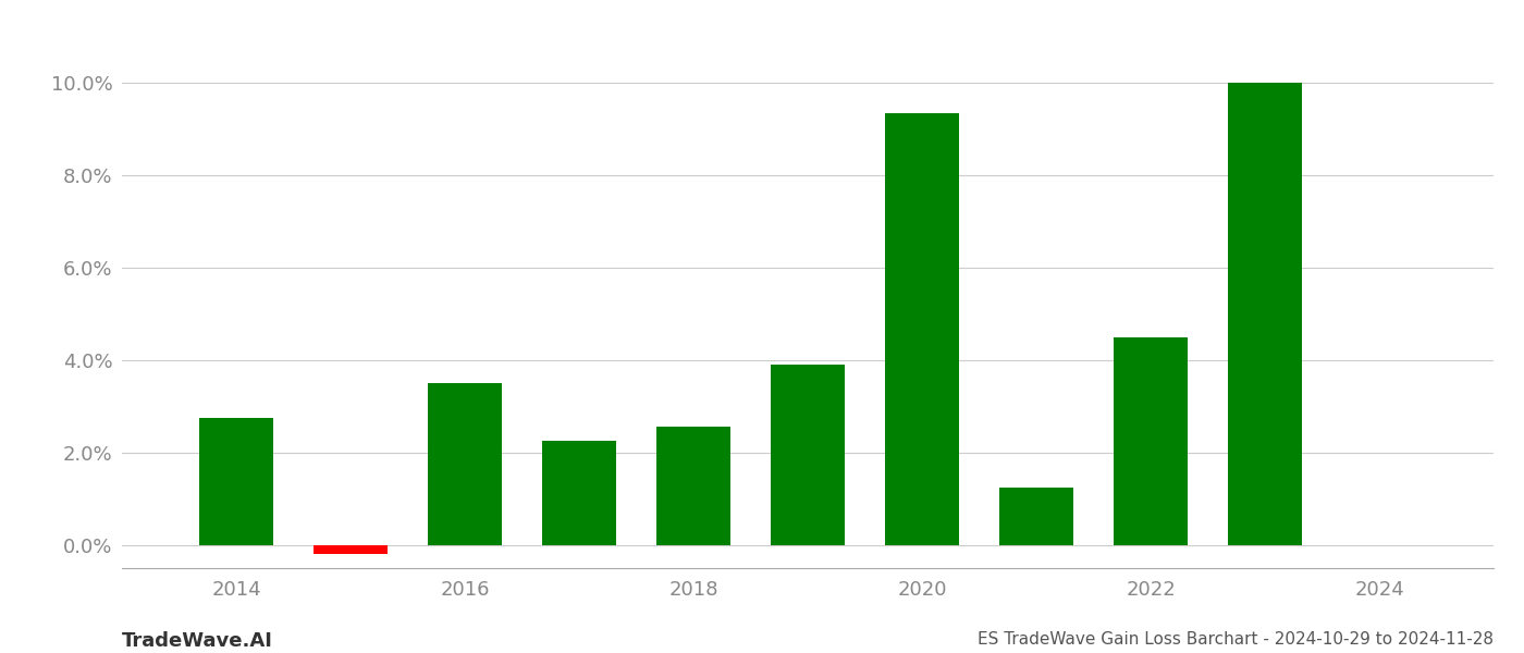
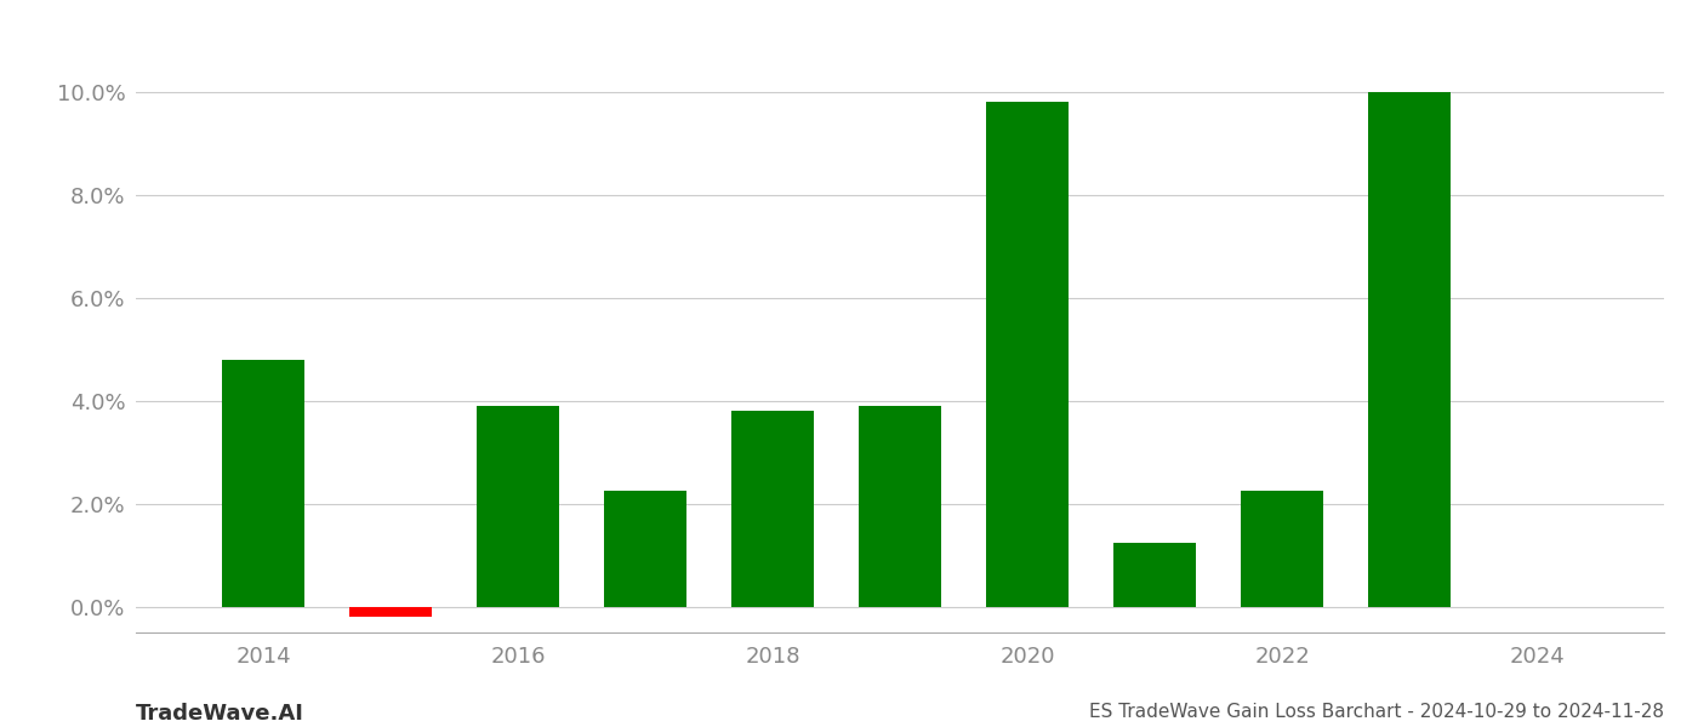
2014: 2.75% -> 4.80%
2016: 3.50% -> 3.90%
2018: 2.55% -> 3.80%
2020: 9.35% -> 9.80%
2022: 4.50% -> 2.25%
